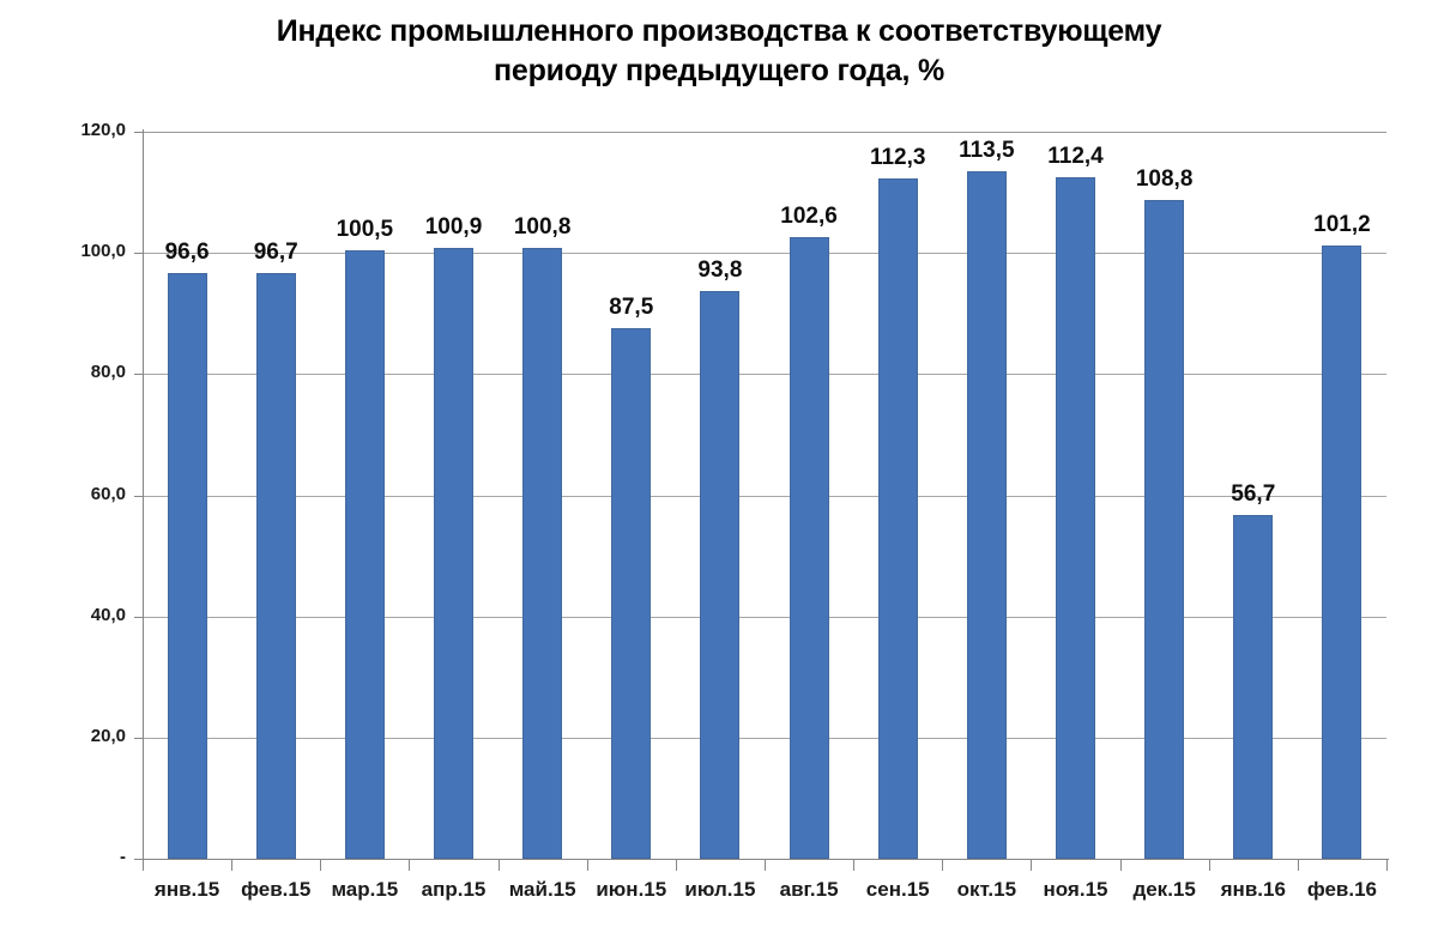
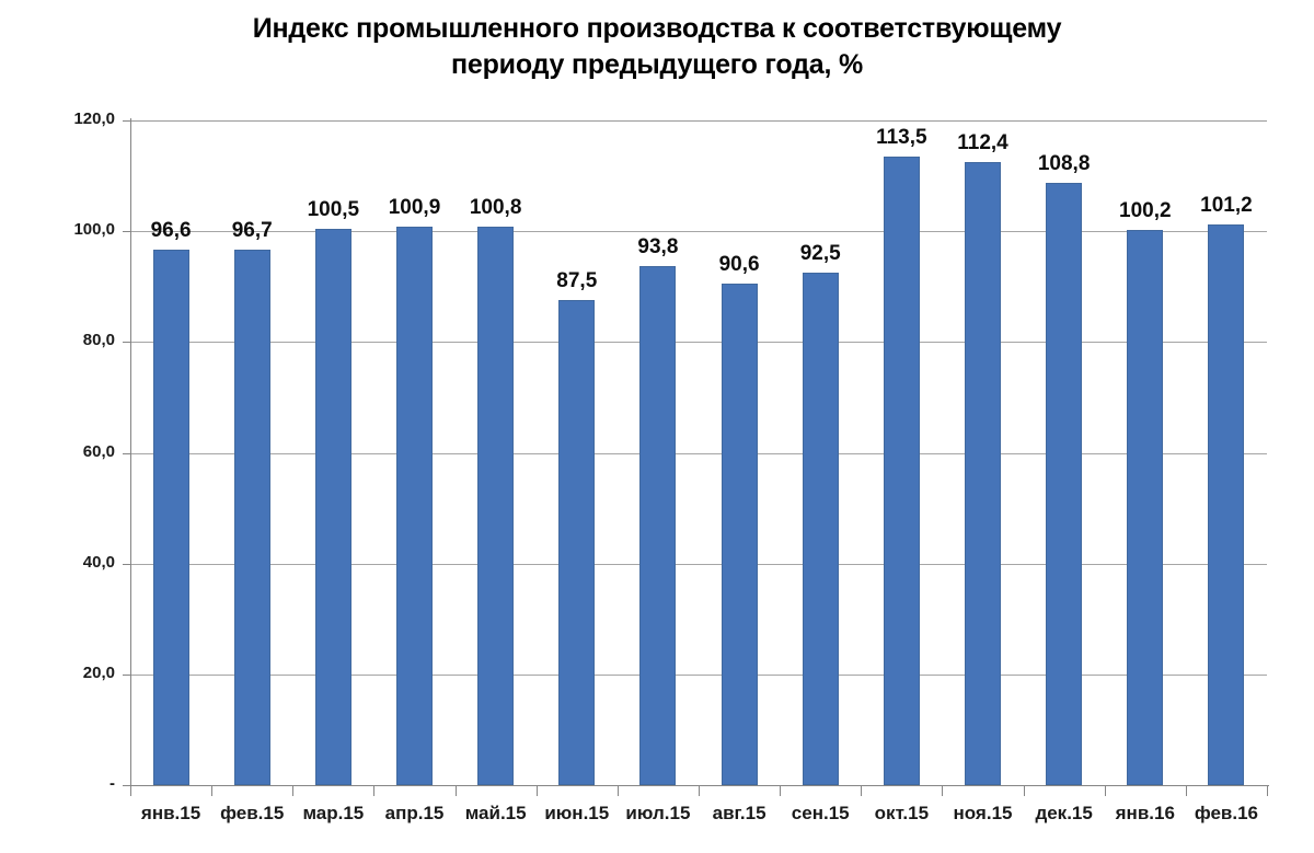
авг.15: 102,6 -> 90,6
сен.15: 112,3 -> 92,5
янв.16: 56,7 -> 100,2
